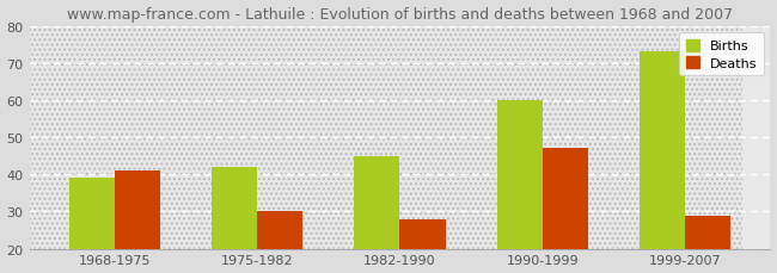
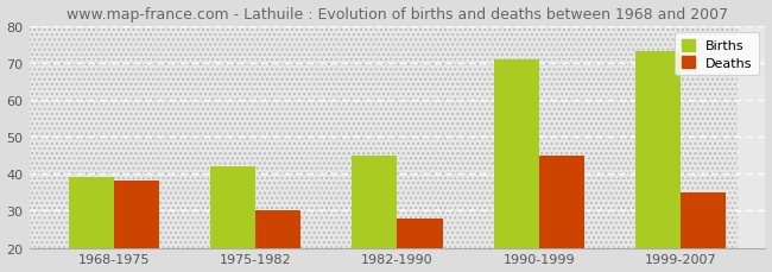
Deaths/1968-1975: 41 -> 38
Births/1990-1999: 60 -> 71
Deaths/1990-1999: 47 -> 45
Deaths/1999-2007: 29 -> 35
